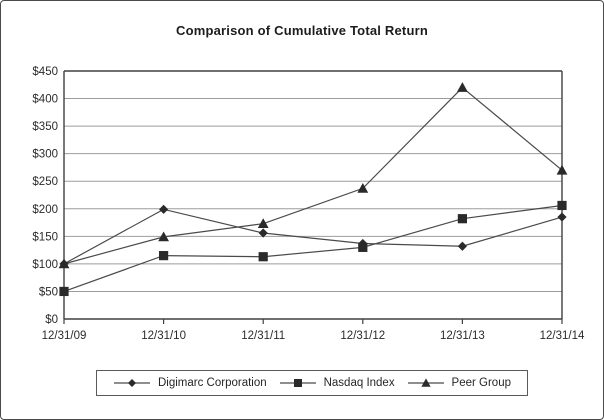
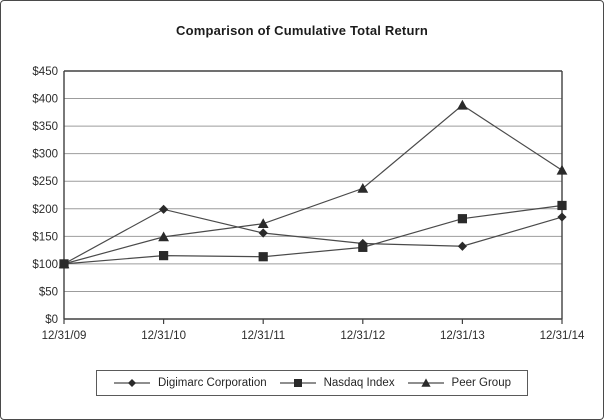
Nasdaq Index/12/31/09: $50 -> $100
Peer Group/12/31/13: $420 -> $390
